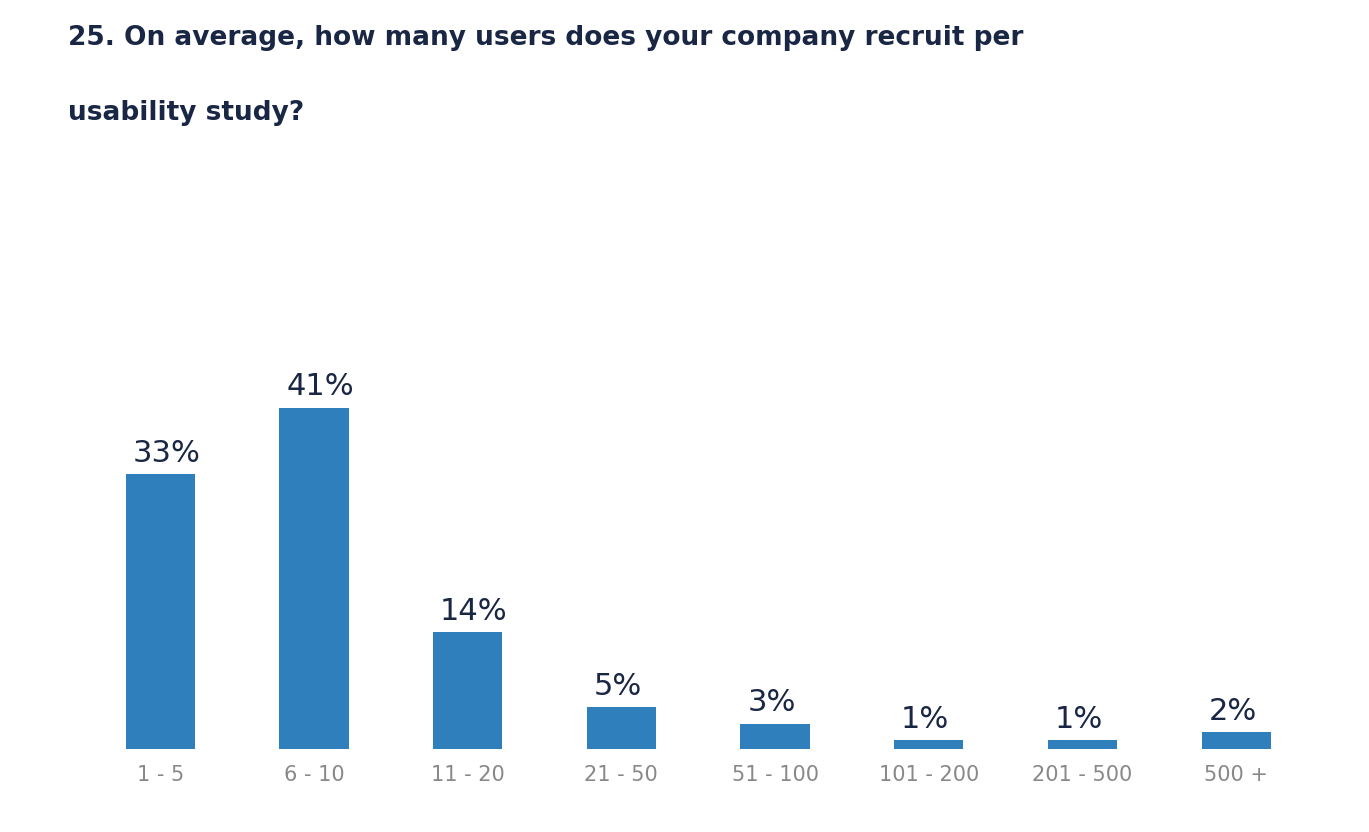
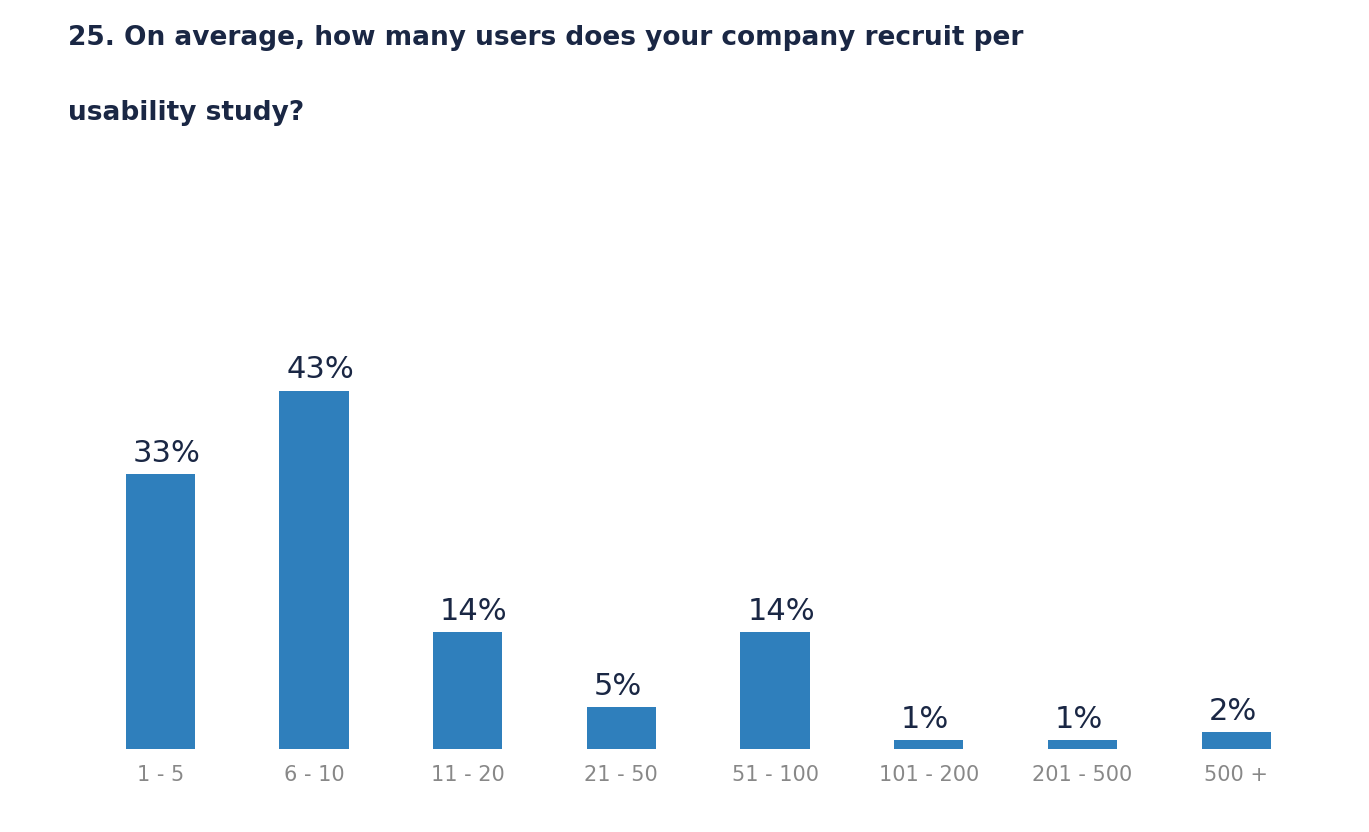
6 - 10: 41% -> 43%
51 - 100: 3% -> 14%
